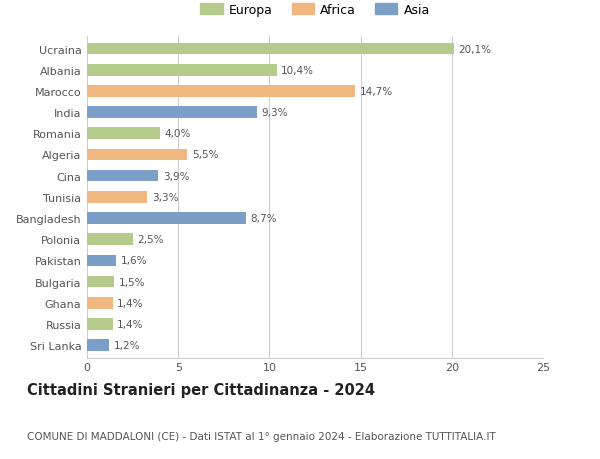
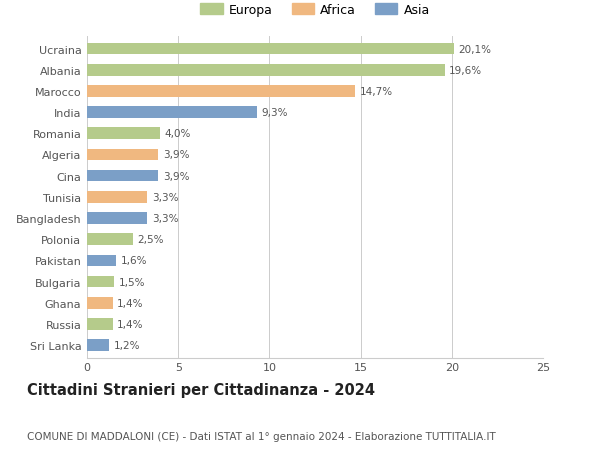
Albania: 10,4% -> 19,6%
Algeria: 5,5% -> 3,9%
Bangladesh: 8,7% -> 3,3%
